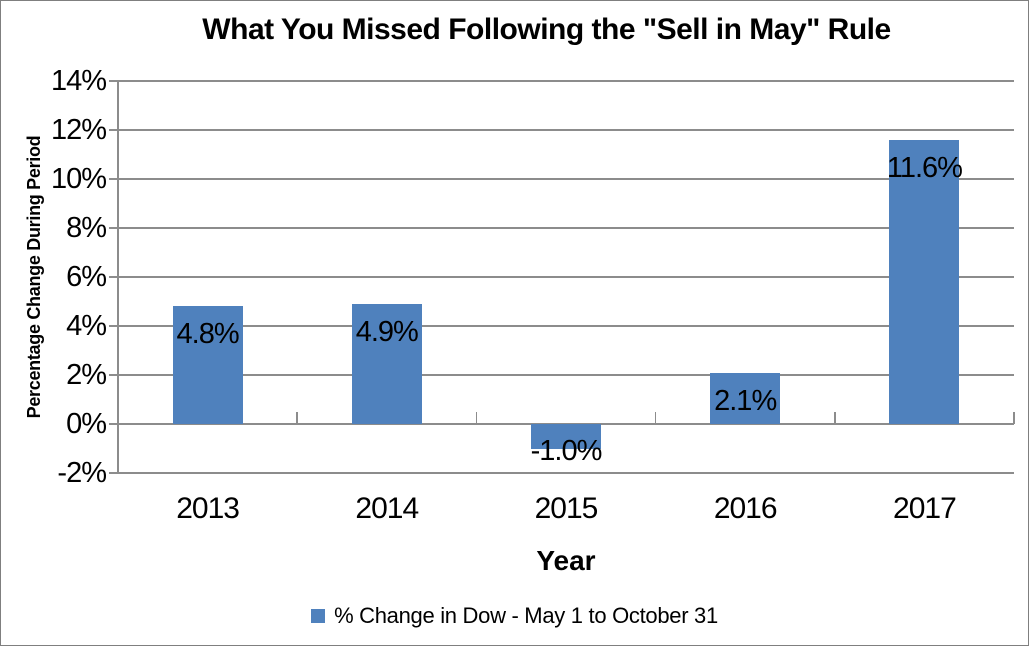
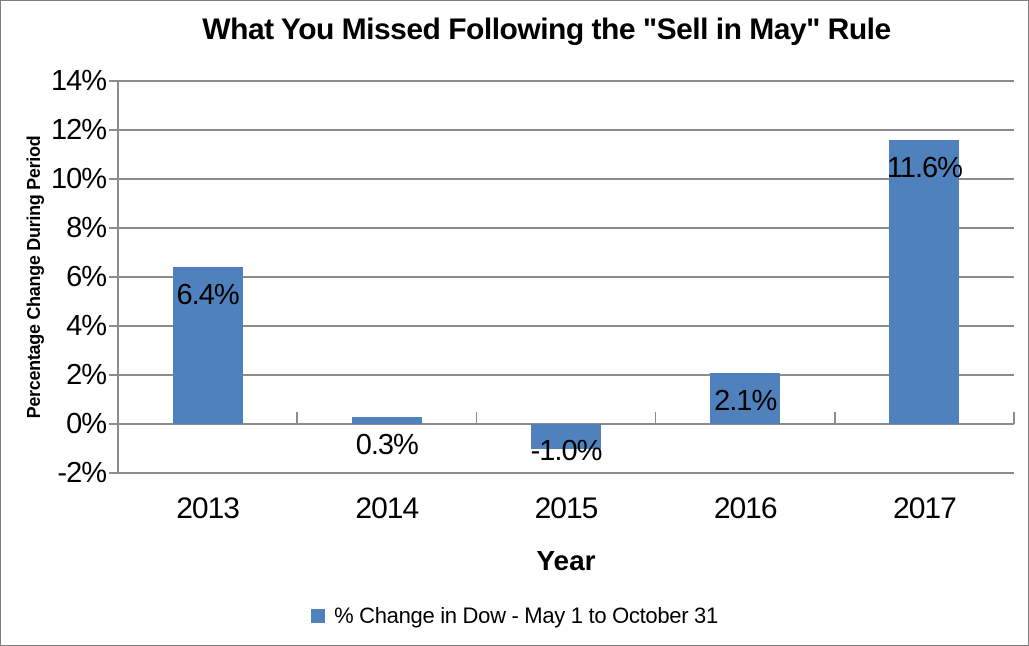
2013: 4.8% -> 6.4%
2014: 4.9% -> 0.3%
